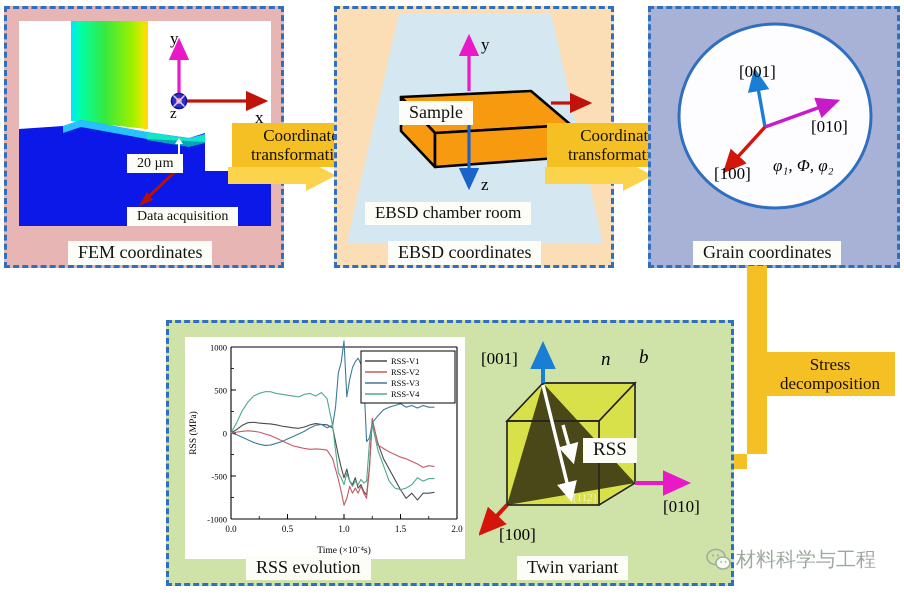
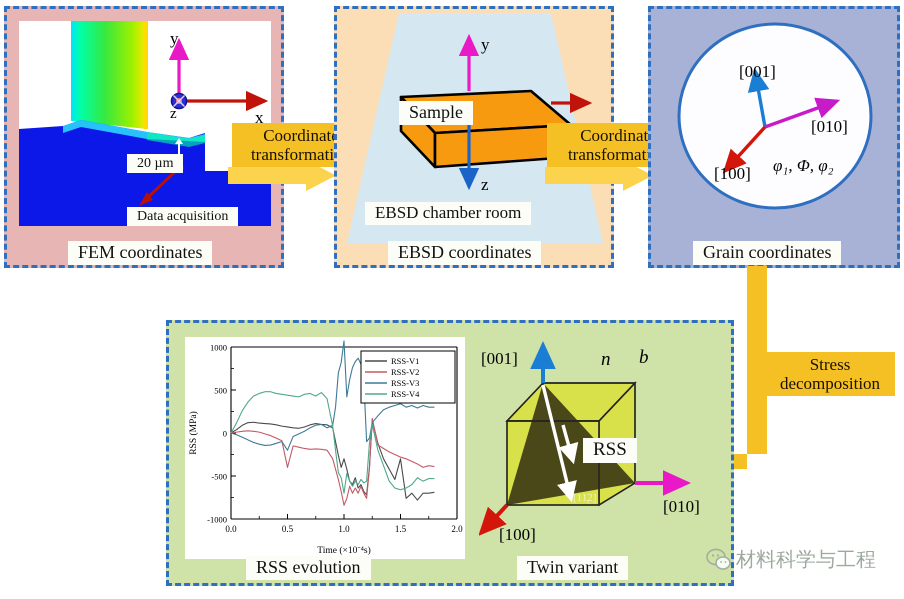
RSS-V2/0.5: -100 -> -400
RSS-V3/0.5: -100 -> -200
RSS-V1/1.0: -500 -> -300
RSS-V4/1.0: -600 -> -700
RSS-V1/1.5: -700 -> -300
